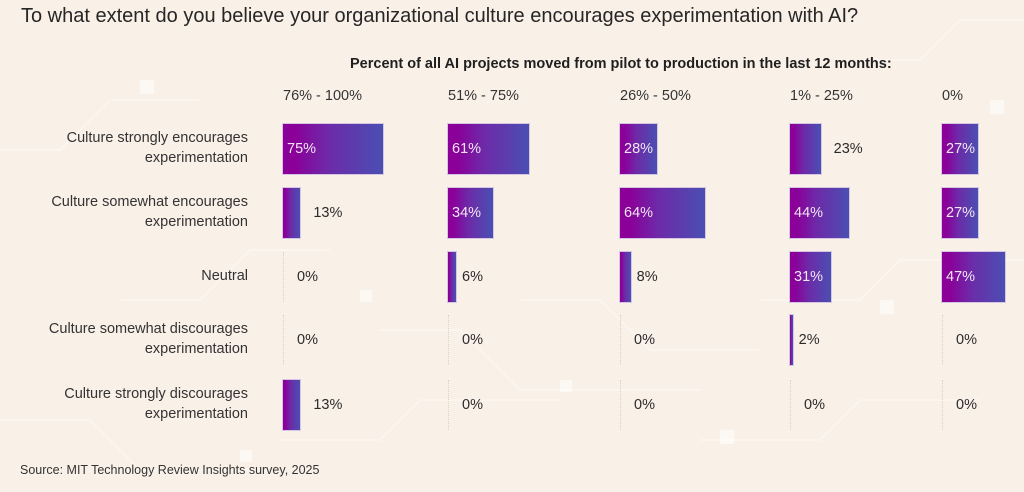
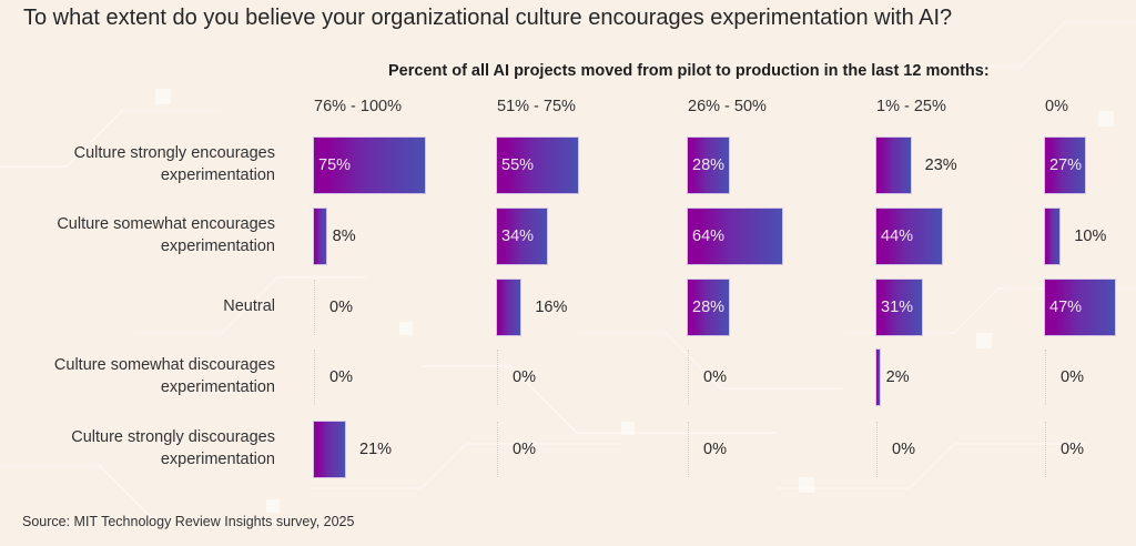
51% - 75%/Culture strongly encourages experimentation: 61% -> 55%
76% - 100%/Culture somewhat encourages experimentation: 13% -> 8%
0%/Culture somewhat encourages experimentation: 27% -> 10%
51% - 75%/Neutral: 6% -> 16%
26% - 50%/Neutral: 8% -> 28%
76% - 100%/Culture strongly discourages experimentation: 13% -> 21%
